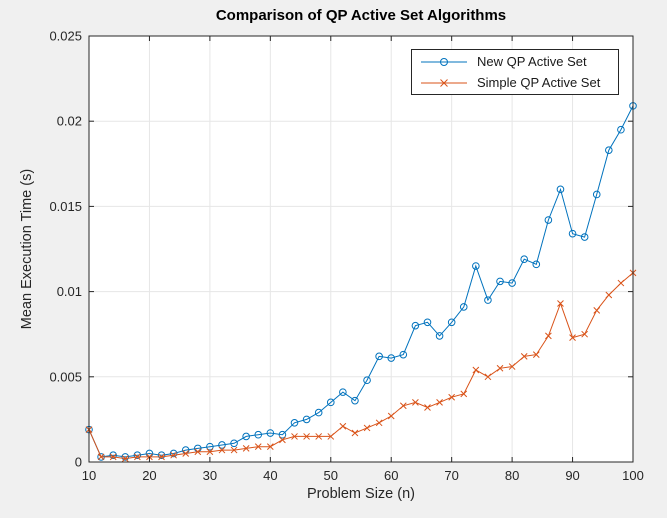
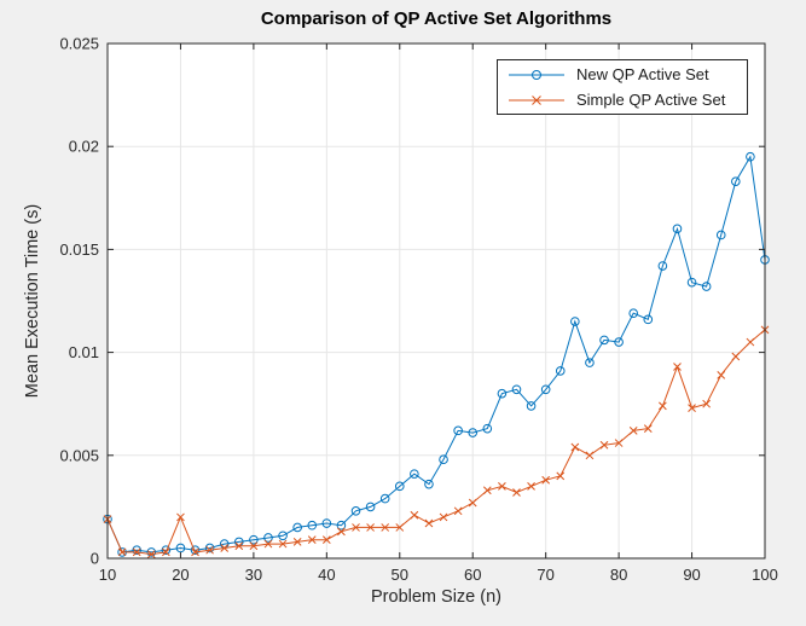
Simple QP Active Set/20: 0.0003 -> 0.0020
New QP Active Set/100: 0.0209 -> 0.0145
